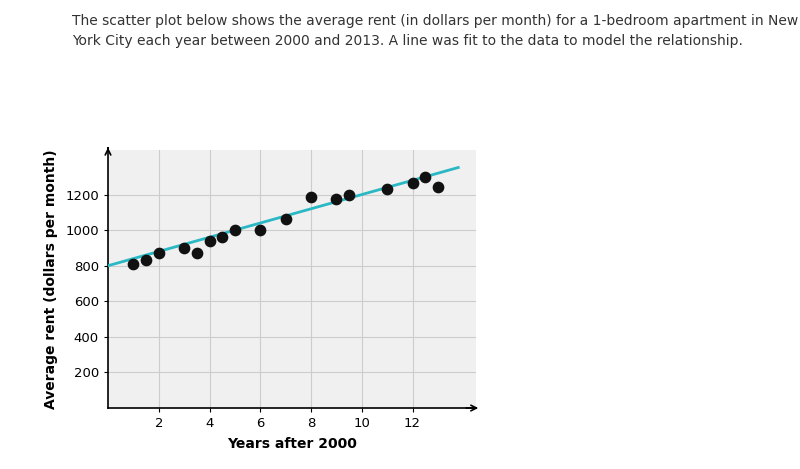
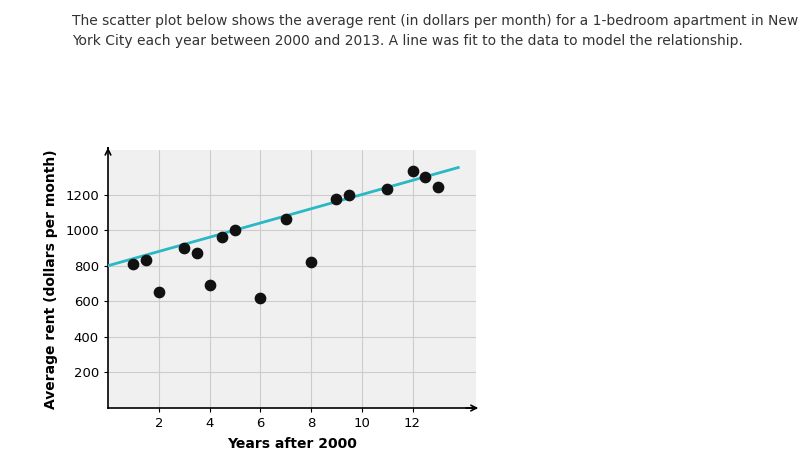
2: 870 -> 650
4: 940 -> 690
6: 1000 -> 620
8: 1180 -> 820
12: 1260 -> 1330
